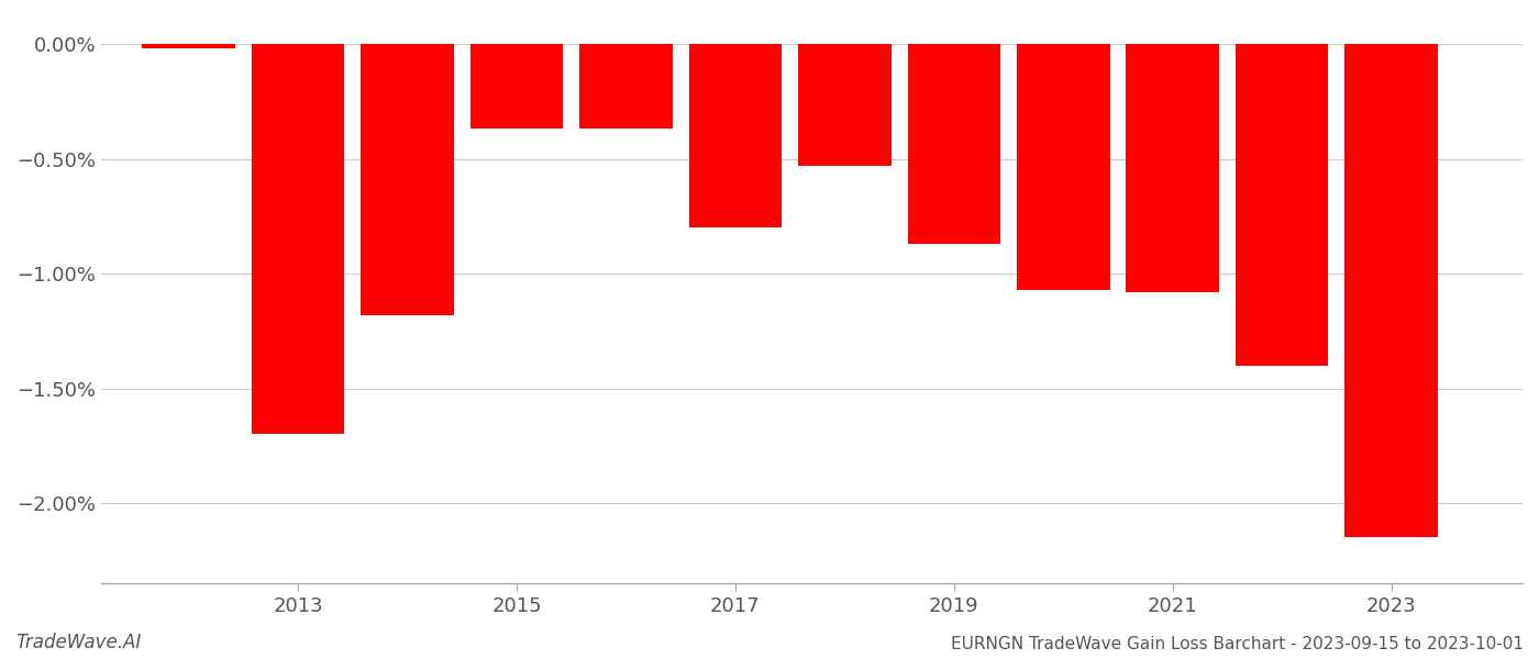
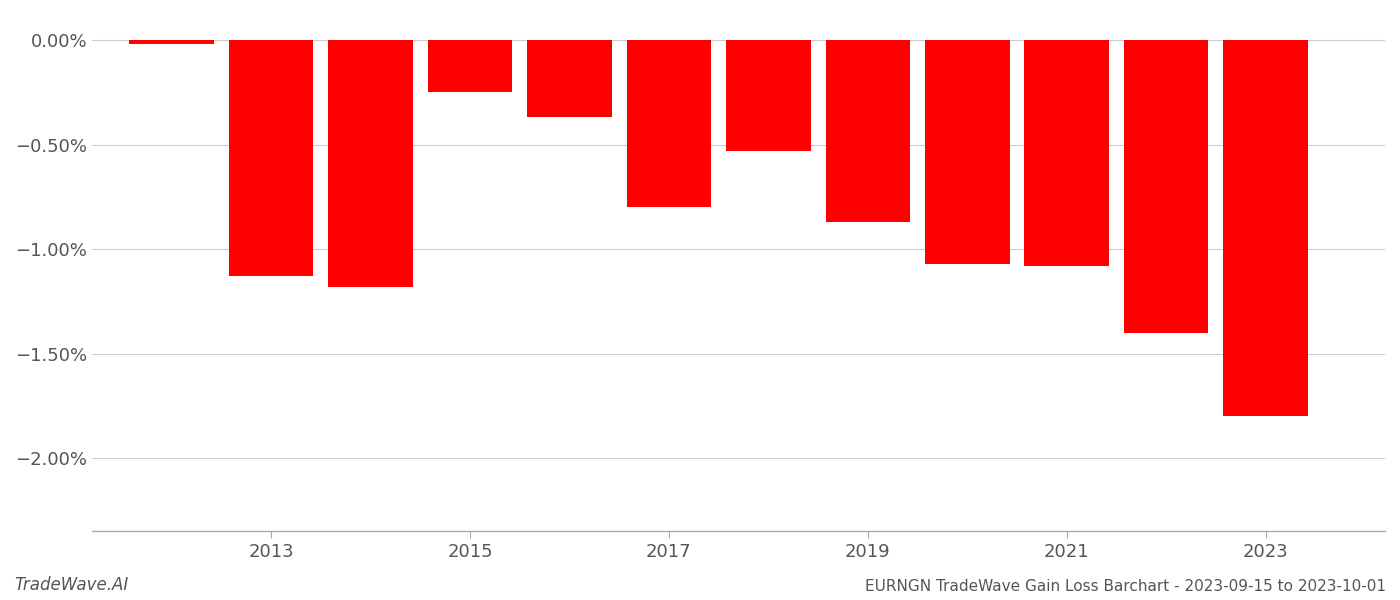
2013: -1.70% -> -1.13%
2015: -0.37% -> -0.25%
2023: -2.15% -> -1.80%
